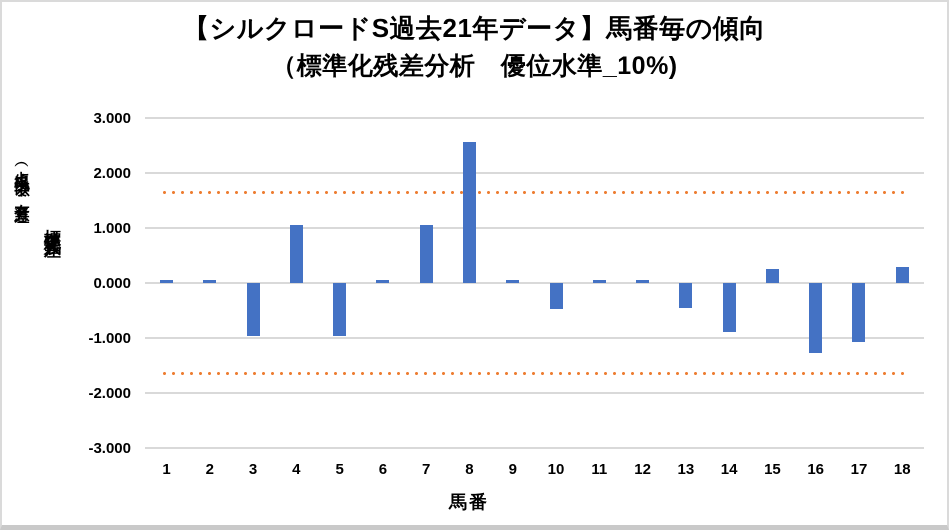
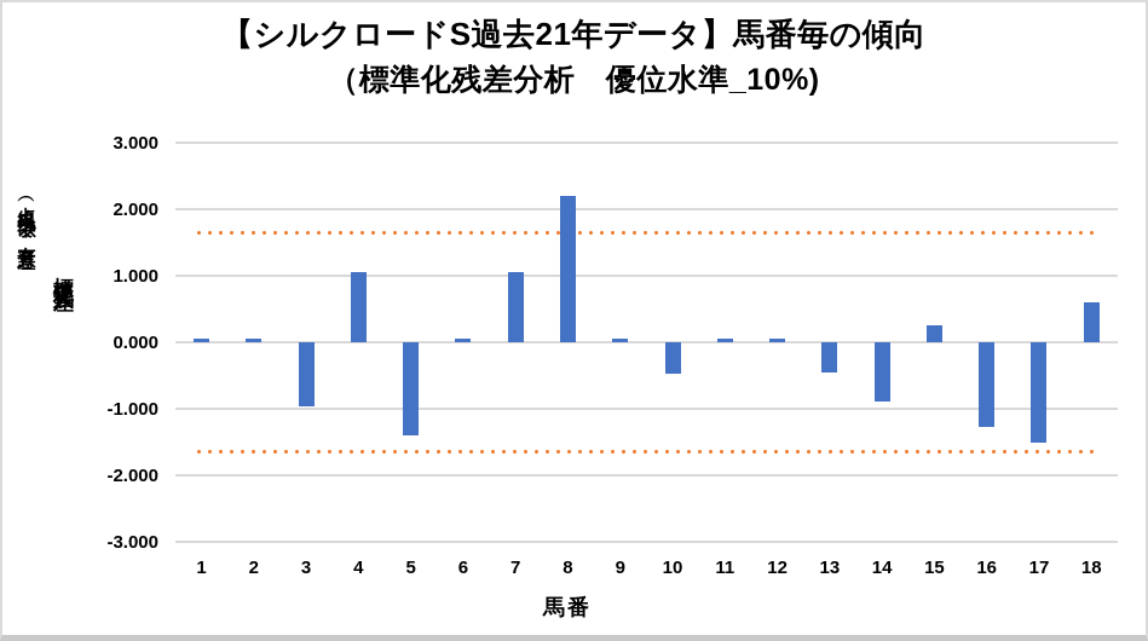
5: -1.0 -> -1.4
8: 2.6 -> 2.2
17: -1.1 -> -1.5
18: 0.3 -> 0.6
